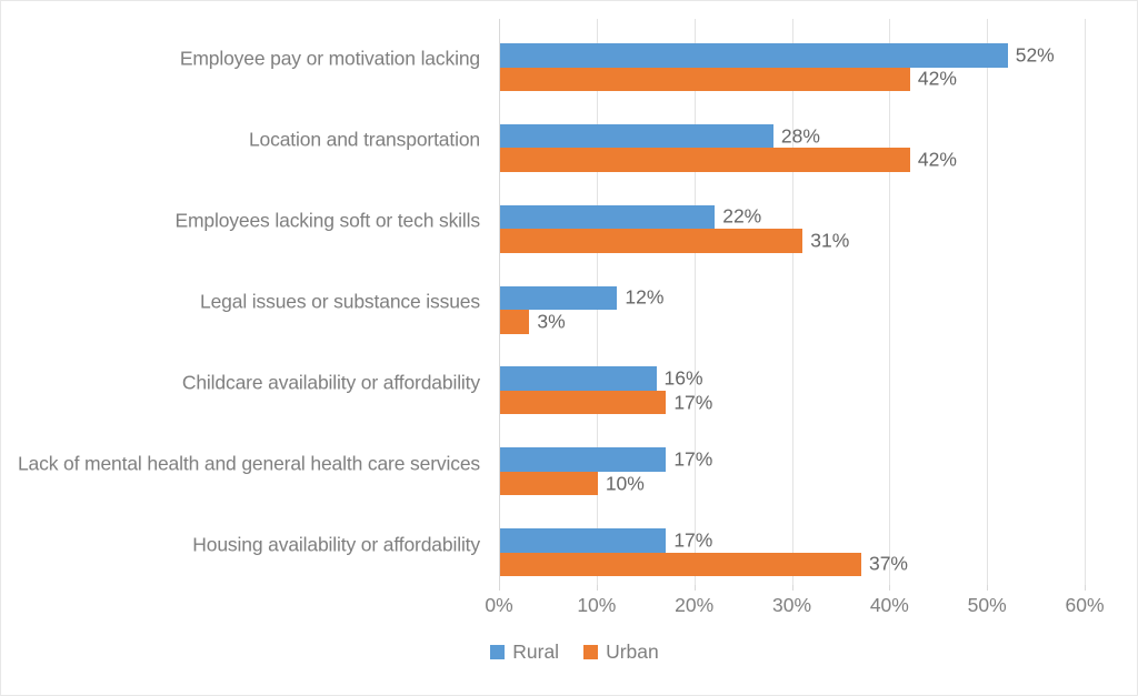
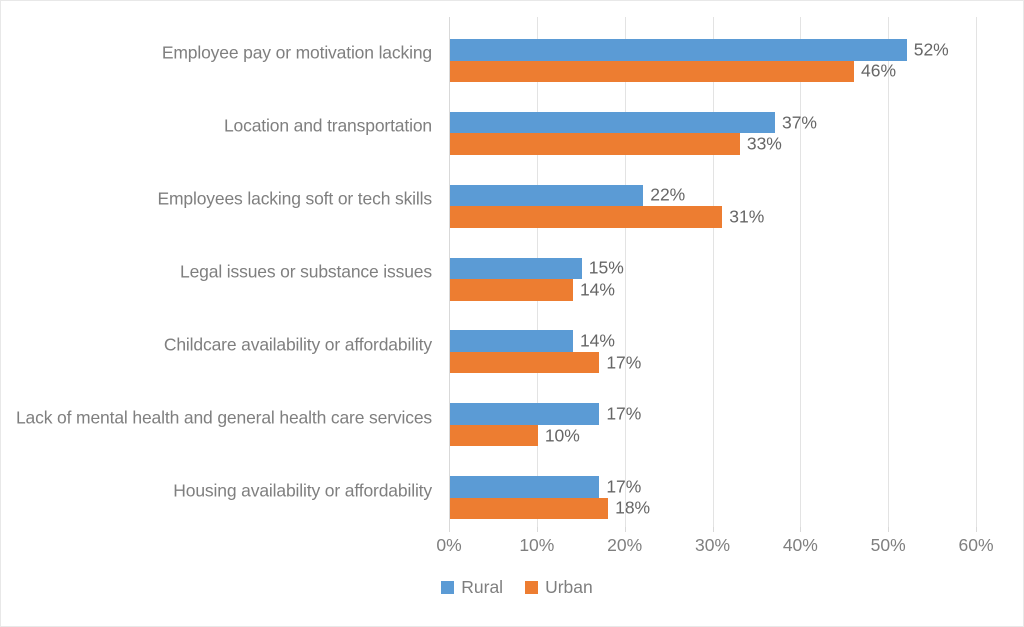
Urban/Employee pay or motivation lacking: 42% -> 46%
Rural/Location and transportation: 28% -> 37%
Urban/Location and transportation: 42% -> 33%
Rural/Legal issues or substance issues: 12% -> 15%
Urban/Legal issues or substance issues: 3% -> 14%
Rural/Childcare availability or affordability: 16% -> 14%
Urban/Housing availability or affordability: 37% -> 18%
